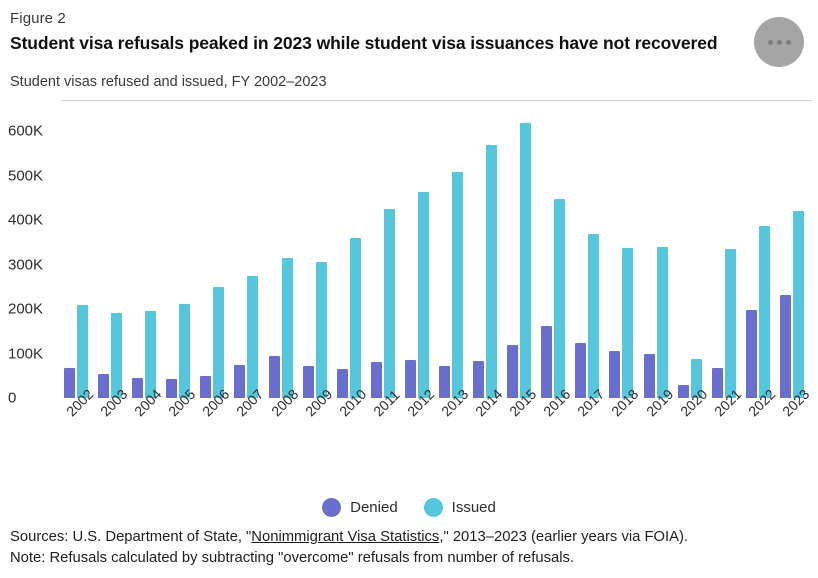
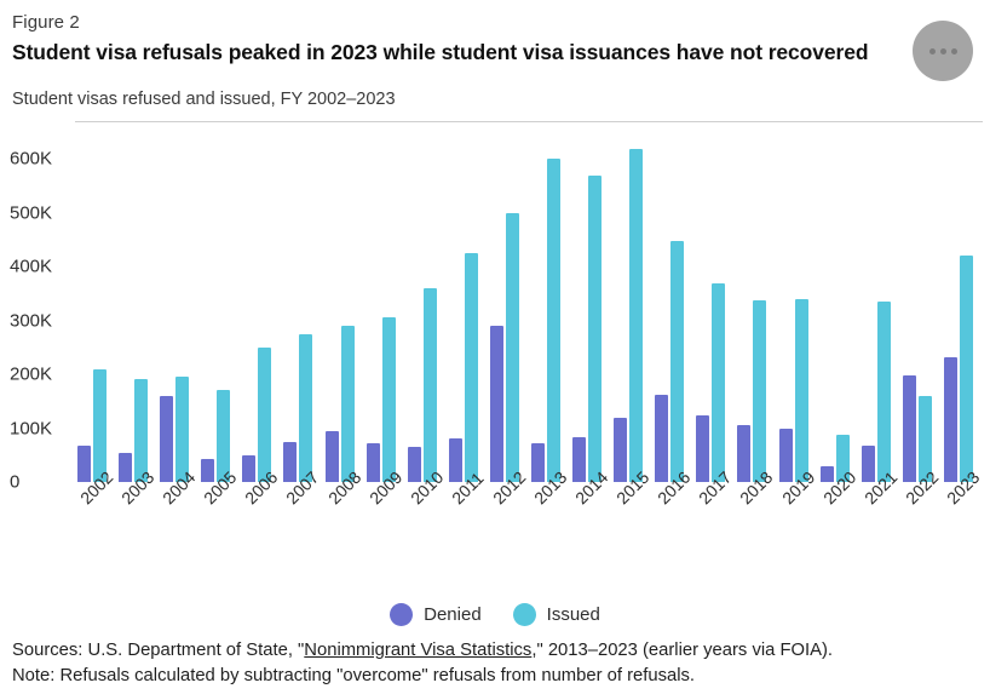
Denied/2004: 50K -> 160K
Issued/2005: 210K -> 170K
Issued/2008: 320K -> 290K
Denied/2012: 90K -> 290K
Issued/2012: 460K -> 500K
Issued/2013: 510K -> 600K
Issued/2022: 390K -> 160K
